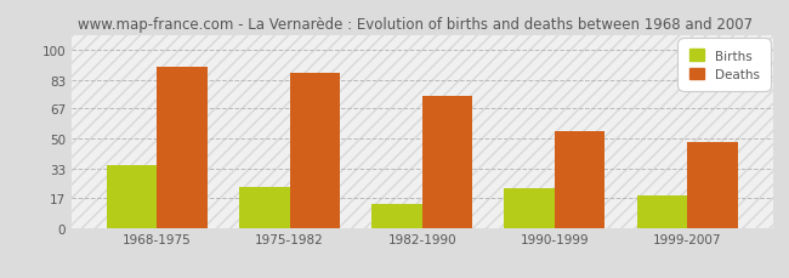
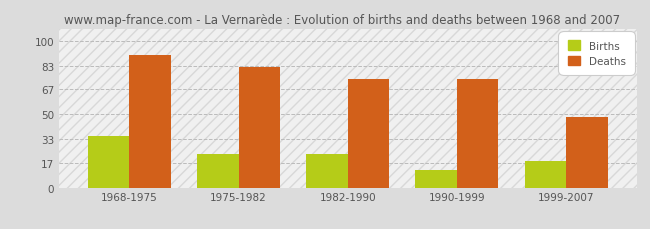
Deaths/1975-1982: 87 -> 82
Births/1982-1990: 13 -> 23
Births/1990-1999: 22 -> 12
Deaths/1990-1999: 54 -> 74
